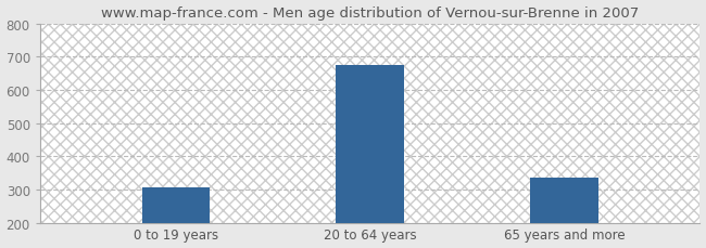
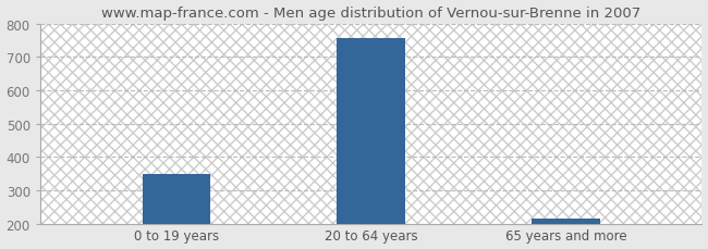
0 to 19 years: 305 -> 350
20 to 64 years: 675 -> 755
65 years and more: 335 -> 215
